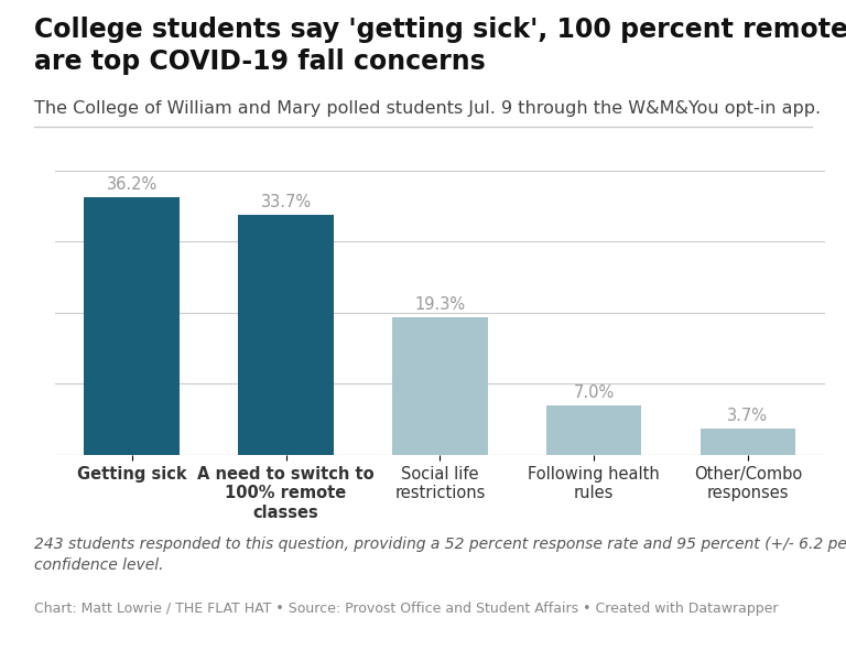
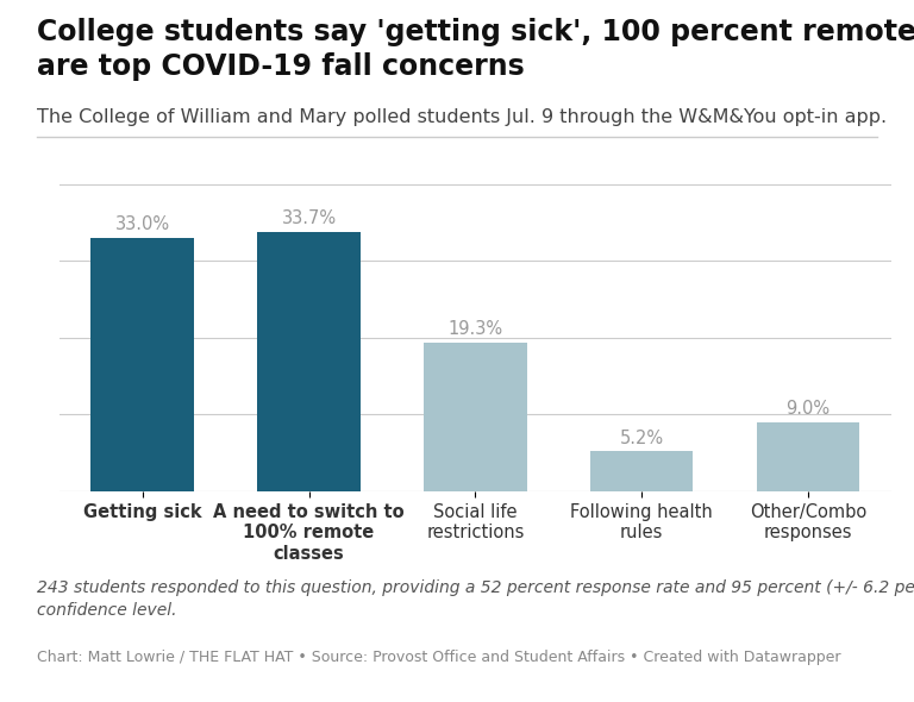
Getting sick: 36.2% -> 33.0%
Following health rules: 7.0% -> 5.2%
Other/Combo responses: 3.7% -> 9.0%
